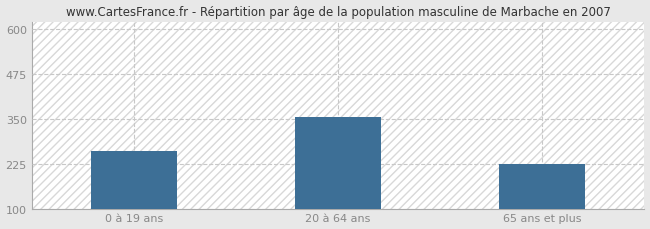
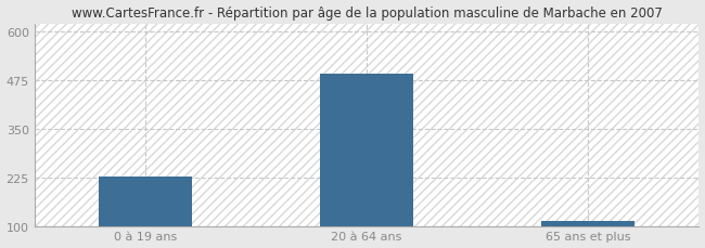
0 à 19 ans: 260 -> 228
20 à 64 ans: 355 -> 490
65 ans et plus: 225 -> 113
